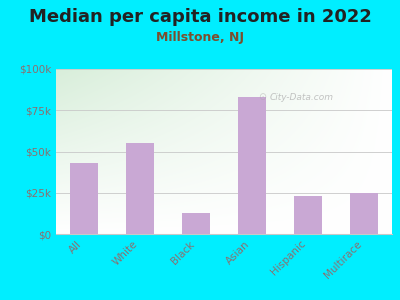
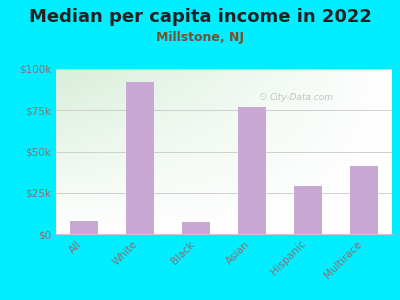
All: $43k -> $8k
White: $55k -> $92k
Black: $13k -> $7k
Asian: $83k -> $77k
Hispanic: $23k -> $29k
Multirace: $25k -> $41k
